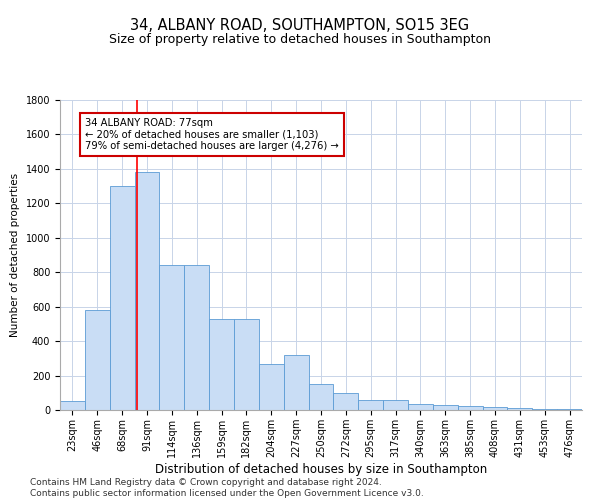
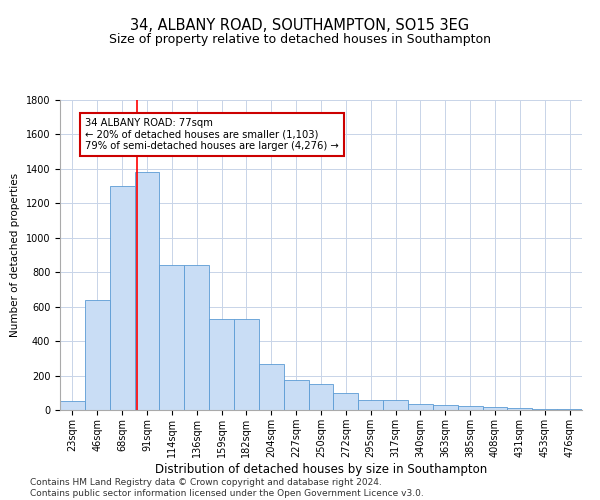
46sqm: 580 -> 640
227sqm: 320 -> 180
